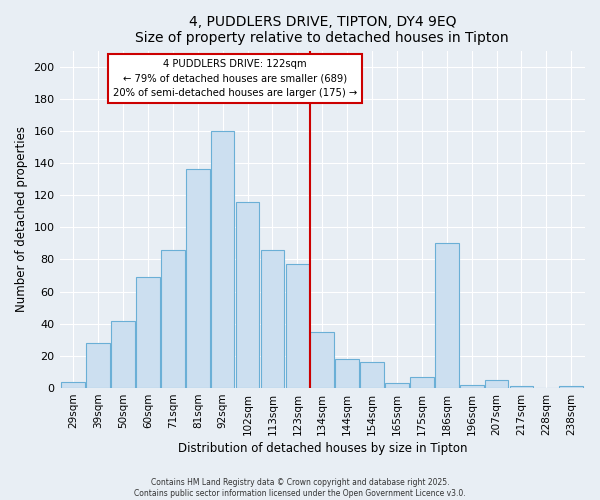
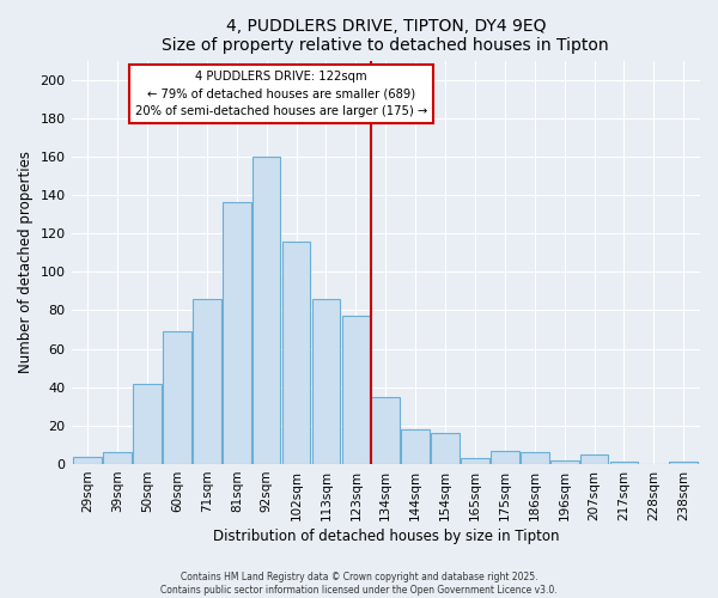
39sqm: 28 -> 6
186sqm: 90 -> 6
